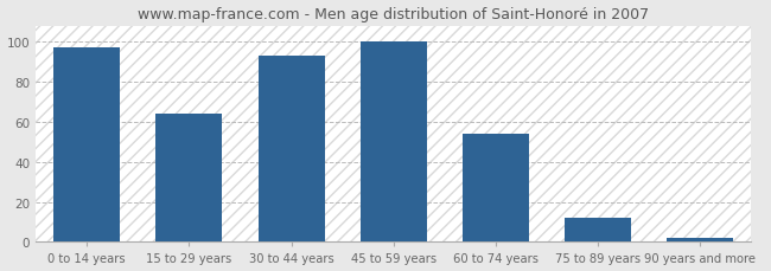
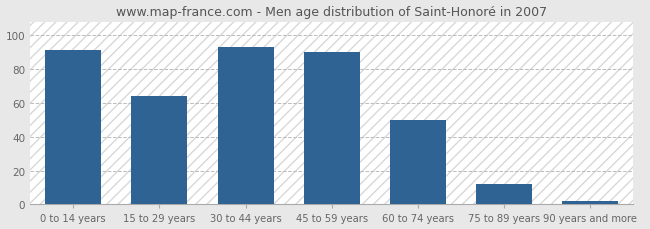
0 to 14 years: 97 -> 91
45 to 59 years: 100 -> 90
60 to 74 years: 54 -> 50
